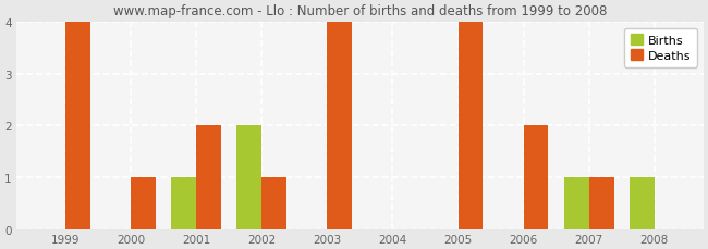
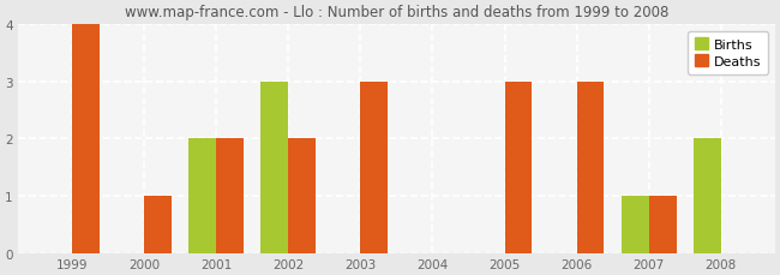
Births/2001: 1 -> 2
Births/2002: 2 -> 3
Deaths/2002: 1 -> 2
Deaths/2003: 4 -> 3
Deaths/2005: 4 -> 3
Deaths/2006: 2 -> 3
Births/2008: 1 -> 2
